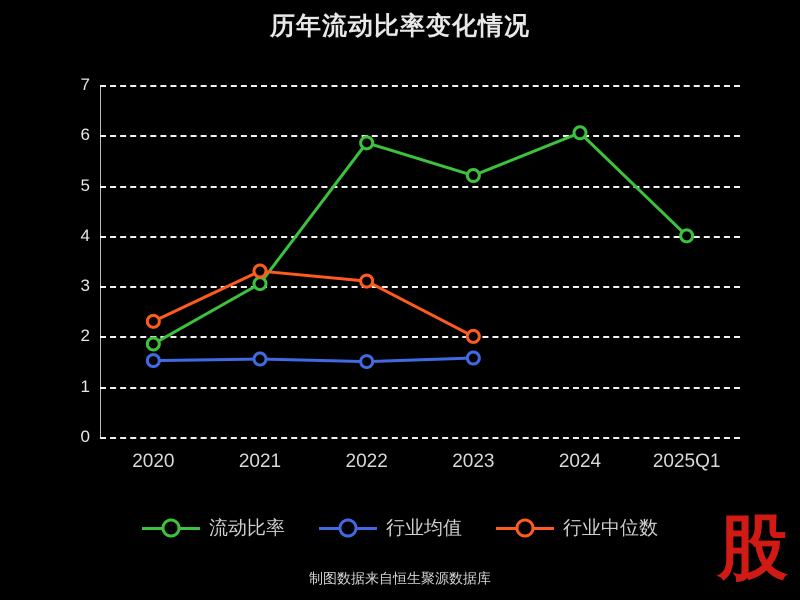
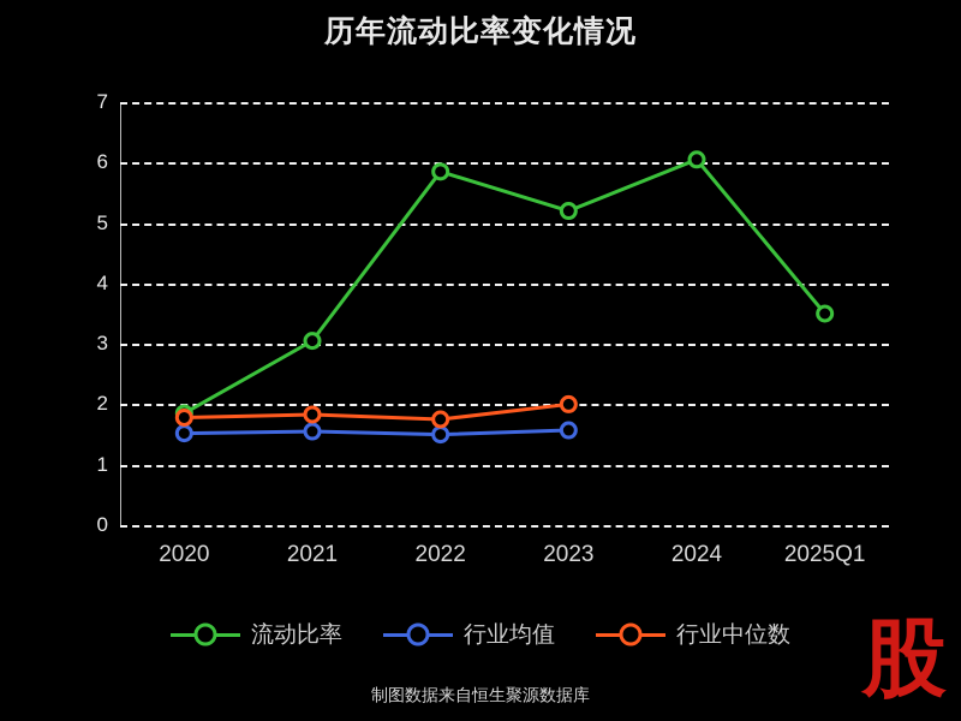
行业中位数/2020: 2.3 -> 1.8
行业中位数/2021: 3.3 -> 1.8
行业中位数/2022: 3.1 -> 1.8
流动比率/2025Q1: 4.0 -> 3.5
